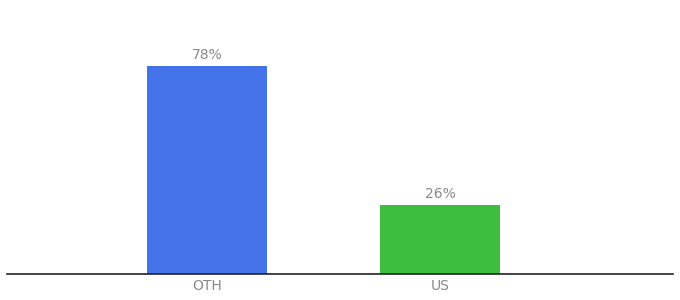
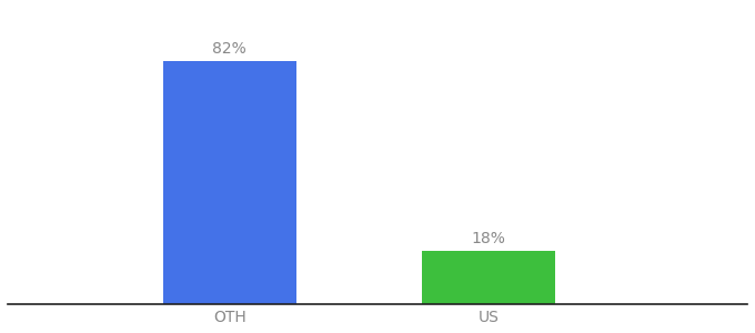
OTH: 78% -> 82%
US: 26% -> 18%
